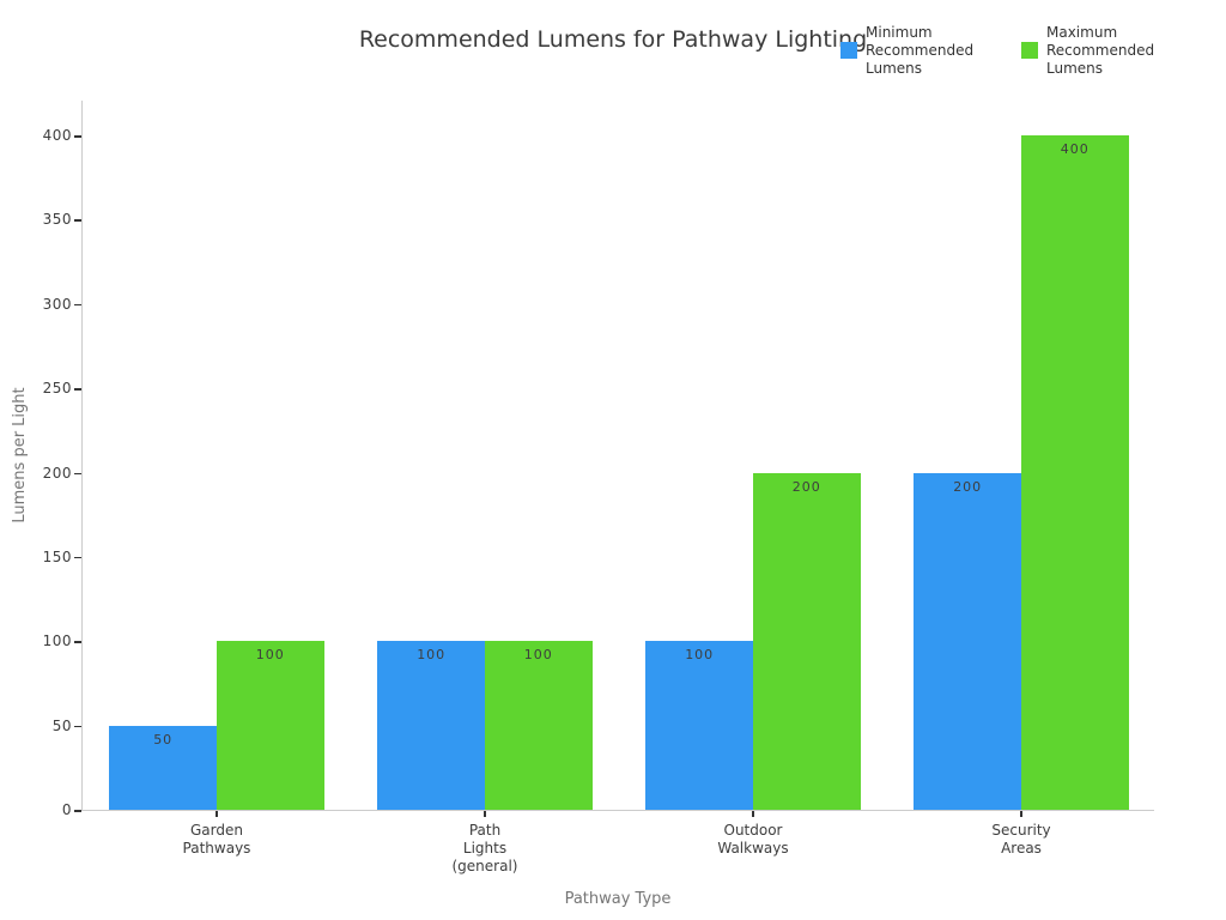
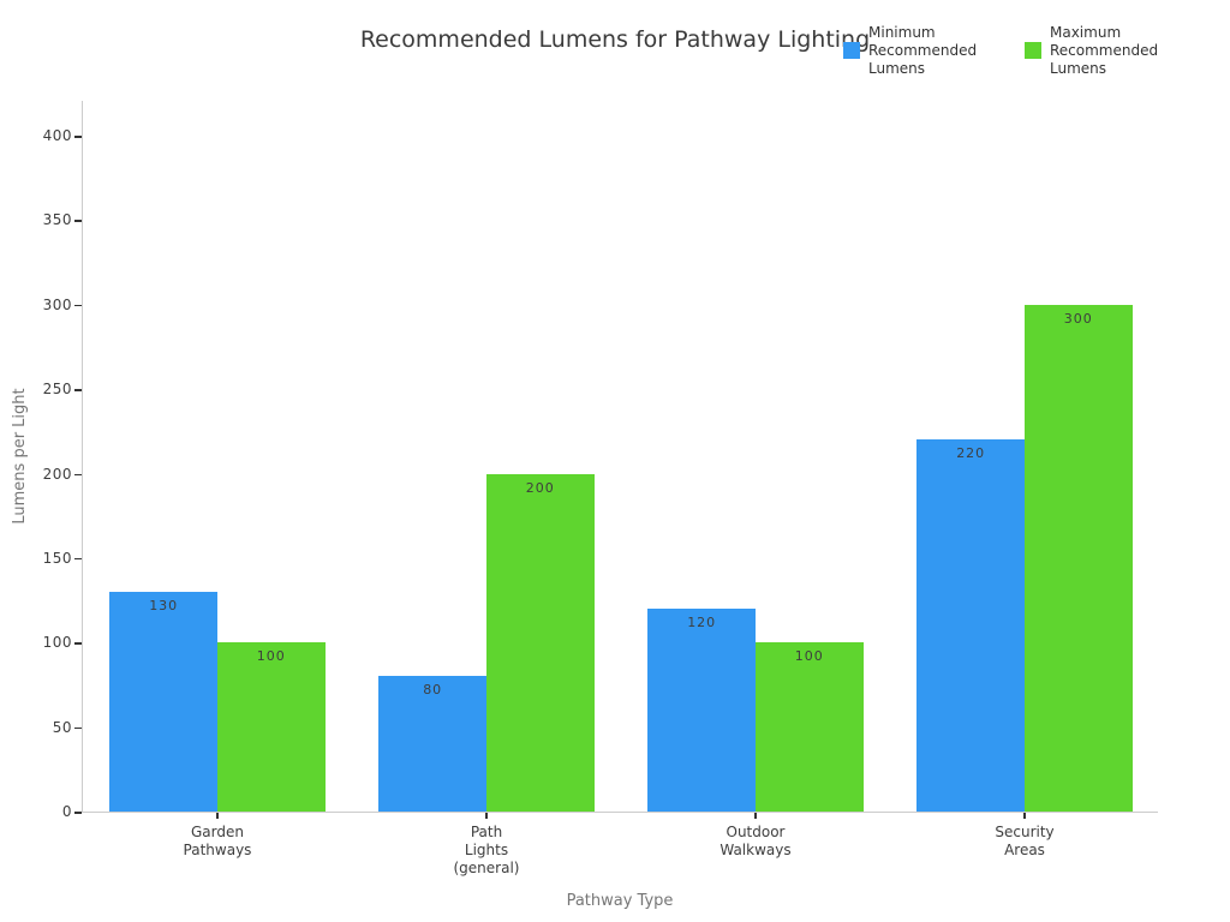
Minimum Recommended Lumens/Garden Pathways: 50 -> 130
Minimum Recommended Lumens/Path Lights (general): 100 -> 80
Maximum Recommended Lumens/Path Lights (general): 100 -> 200
Minimum Recommended Lumens/Outdoor Walkways: 100 -> 120
Maximum Recommended Lumens/Outdoor Walkways: 200 -> 100
Minimum Recommended Lumens/Security Areas: 200 -> 220
Maximum Recommended Lumens/Security Areas: 400 -> 300
